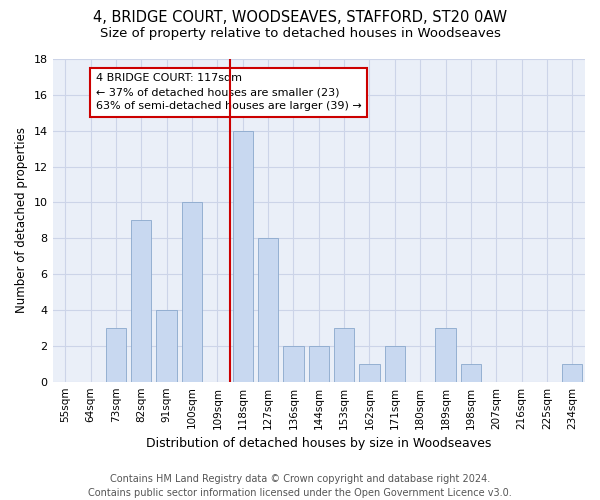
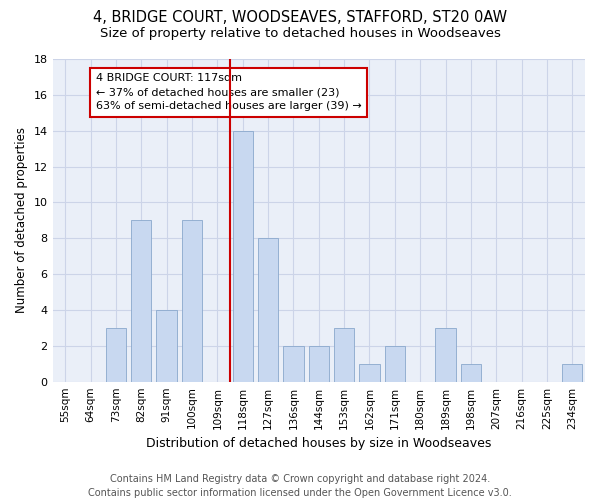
100sqm: 10 -> 9
